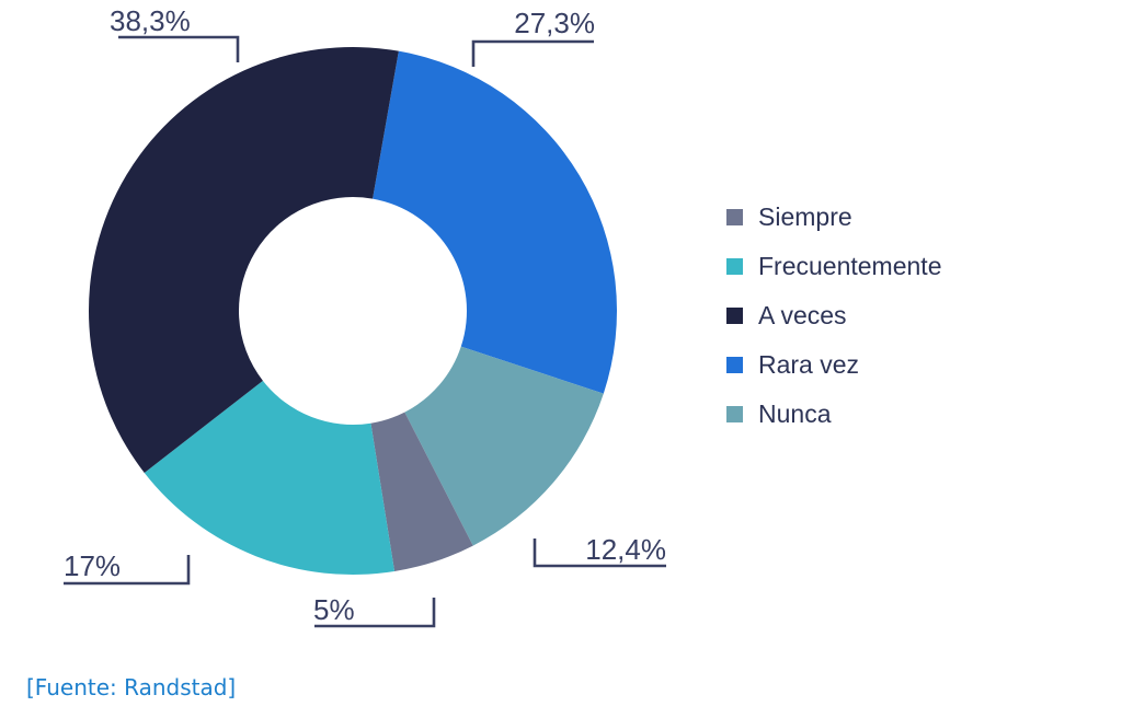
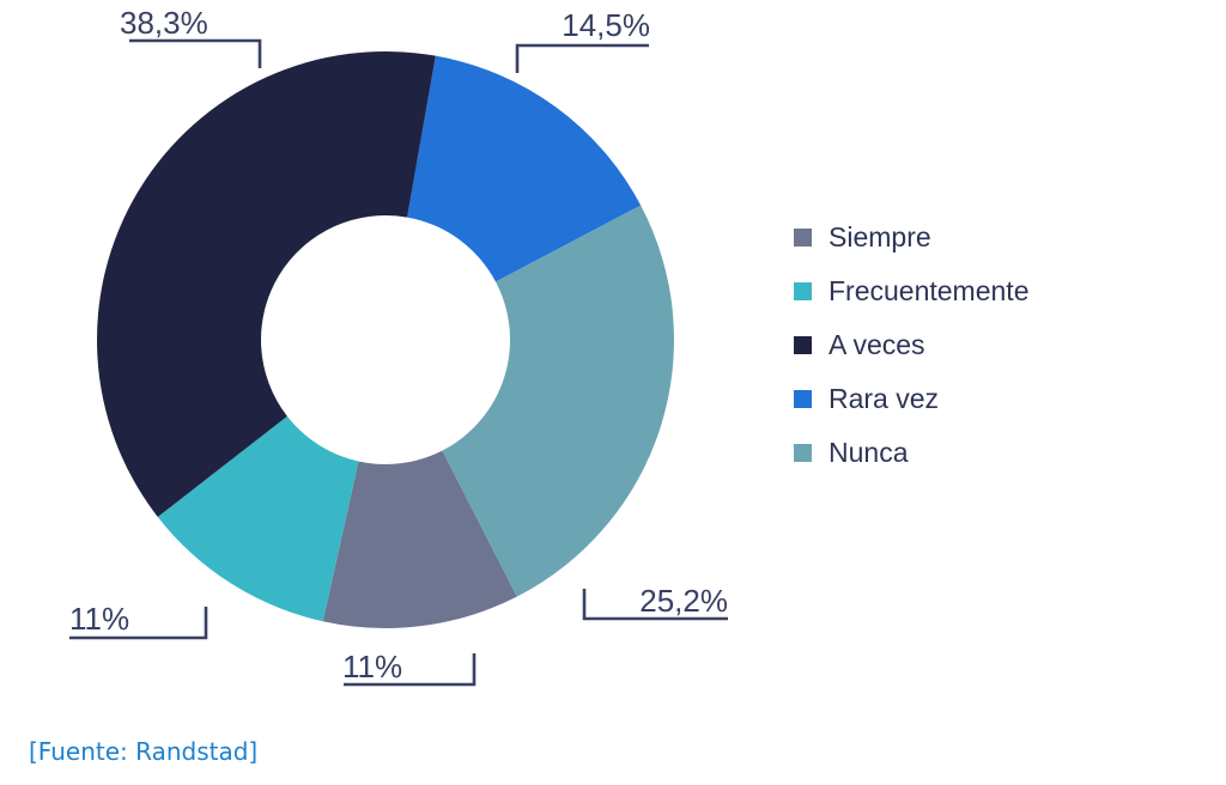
Siempre: 5% -> 11%
Frecuentemente: 17% -> 11%
Rara vez: 27,3% -> 14,5%
Nunca: 12,4% -> 25,2%
